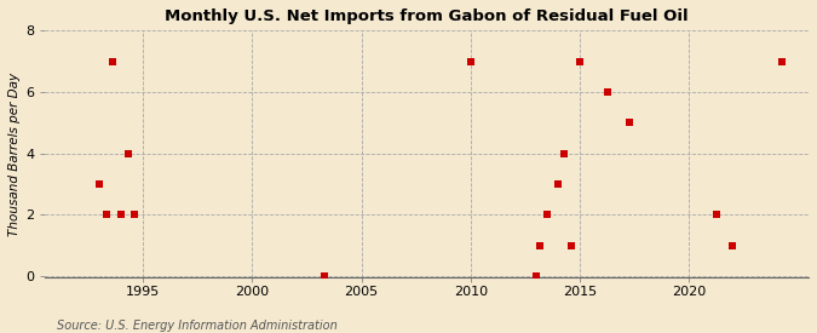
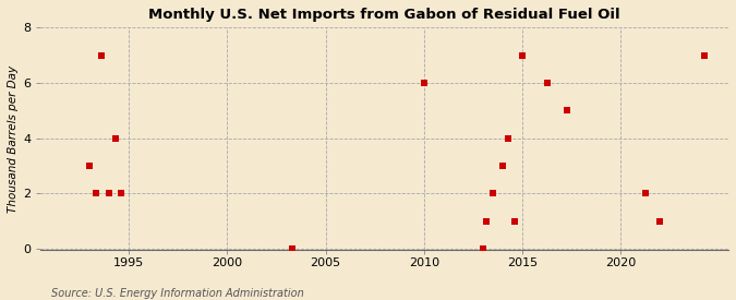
2010: 7 -> 6
